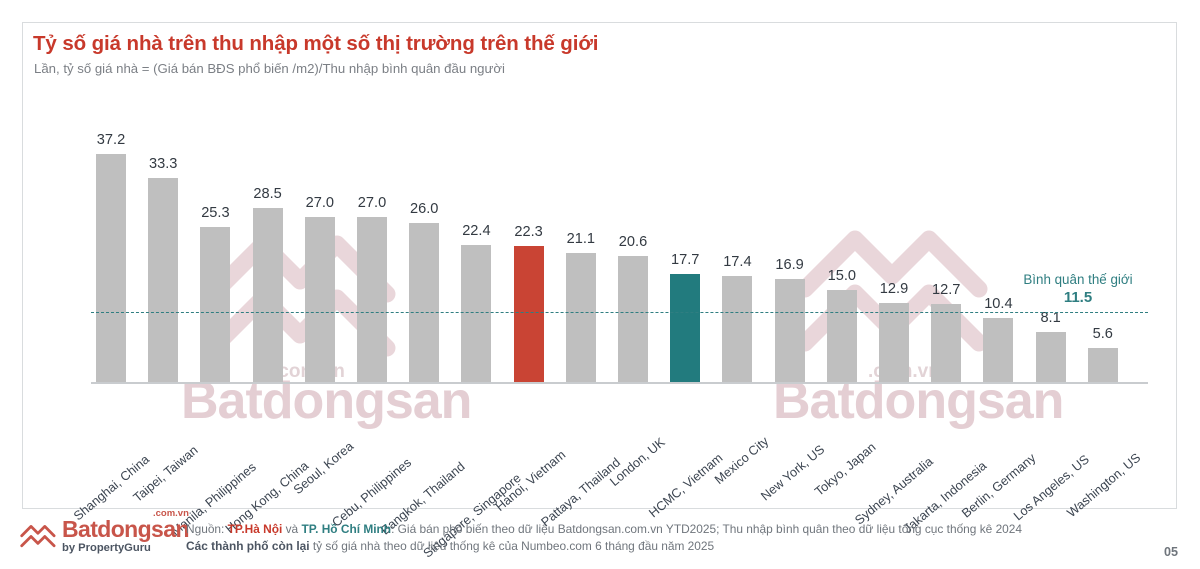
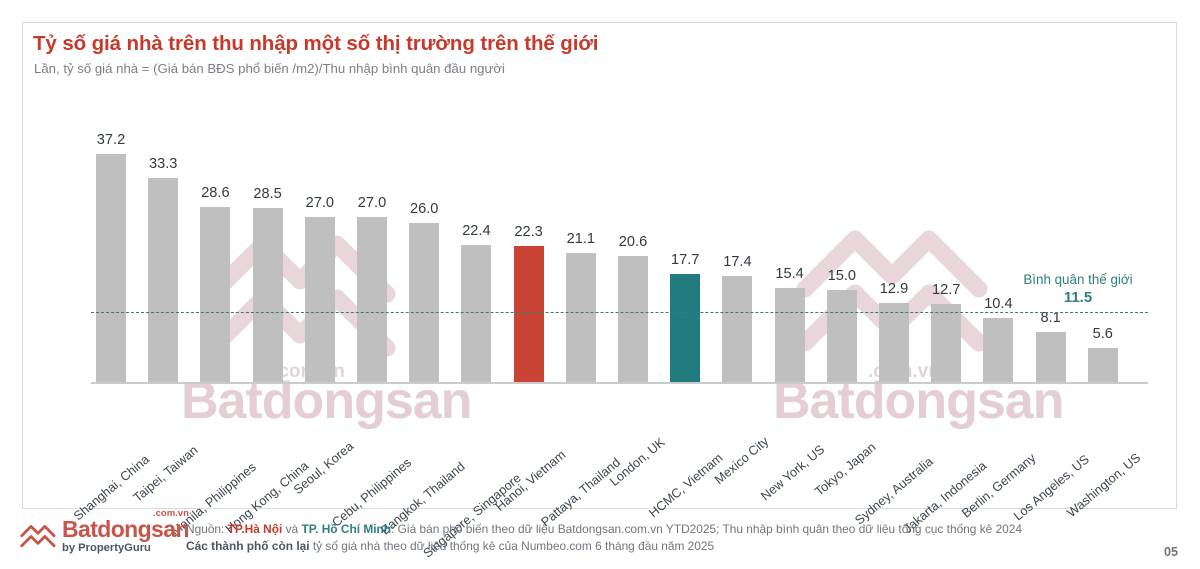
Manila, Philippines: 25.3 -> 28.6
New York, US: 16.9 -> 15.4
